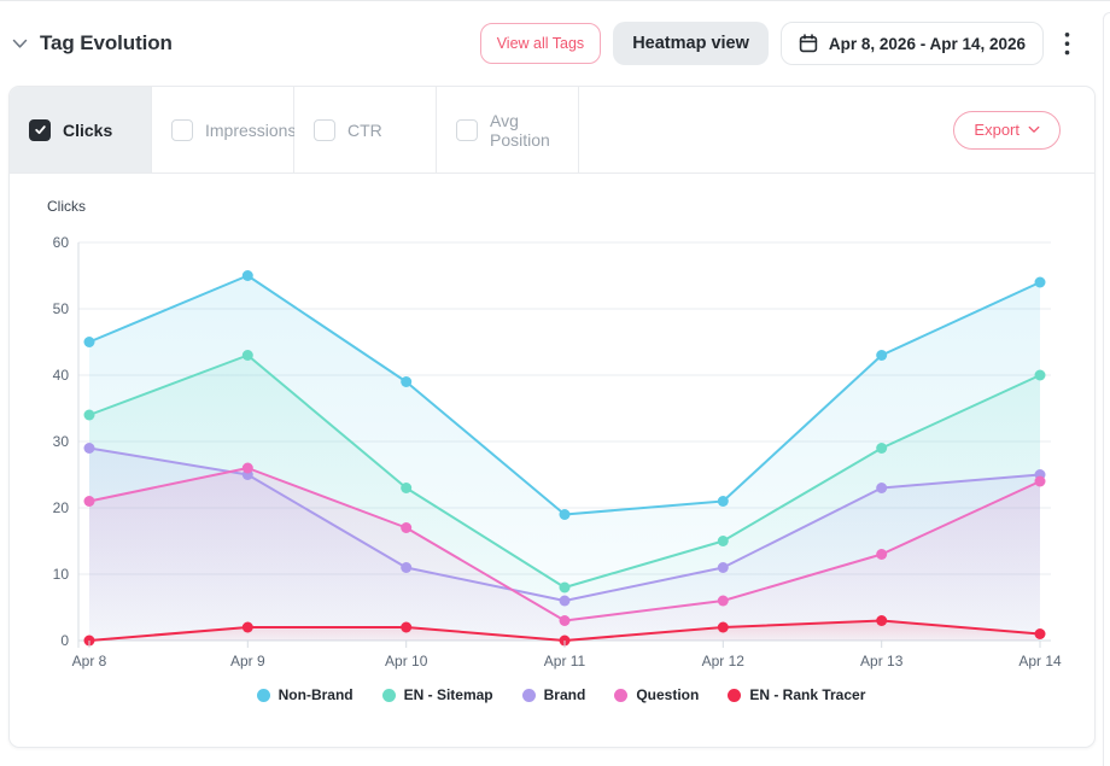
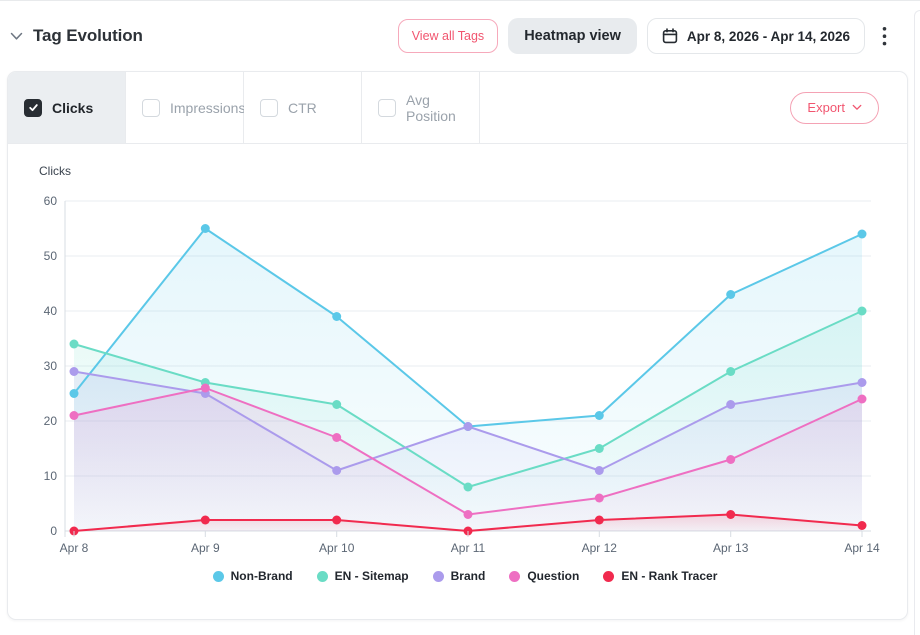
Non-Brand/Apr 8: 45 -> 25
EN - Sitemap/Apr 9: 43 -> 27
Brand/Apr 11: 6 -> 19
Brand/Apr 14: 25 -> 27
